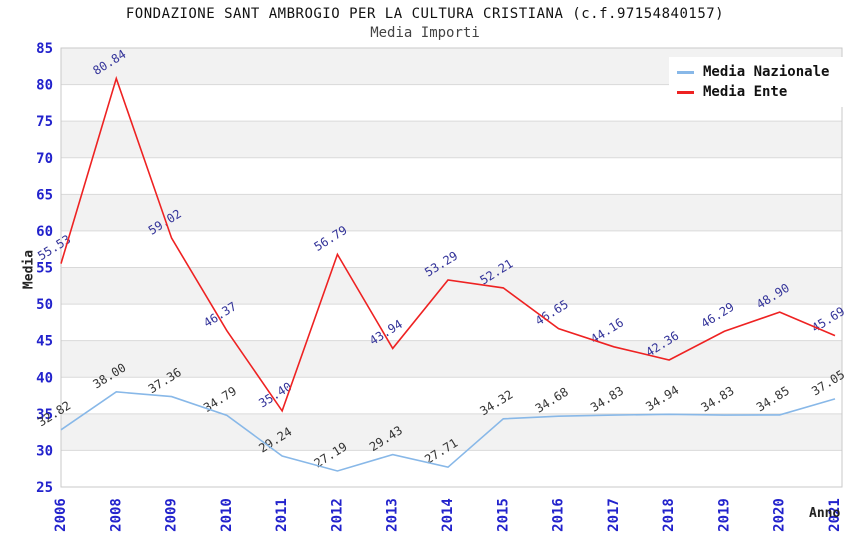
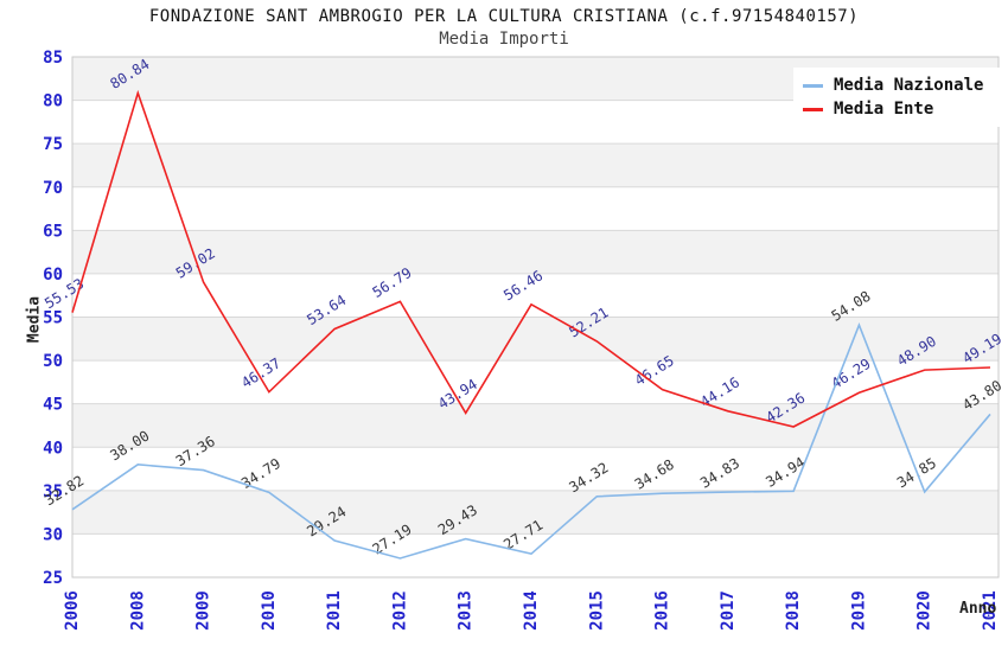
Media Ente/2011: 35.40 -> 53.64
Media Ente/2014: 53.29 -> 56.46
Media Nazionale/2019: 34.83 -> 54.08
Media Nazionale/2021: 37.05 -> 43.80
Media Ente/2021: 45.69 -> 49.19
